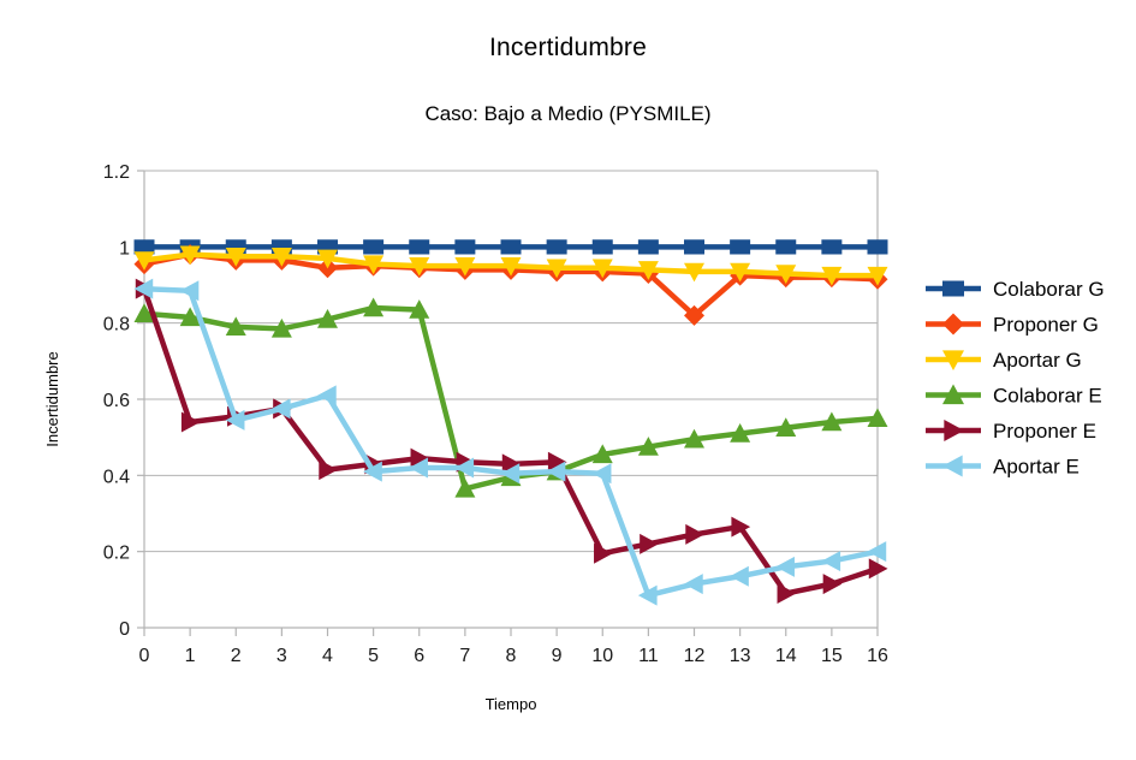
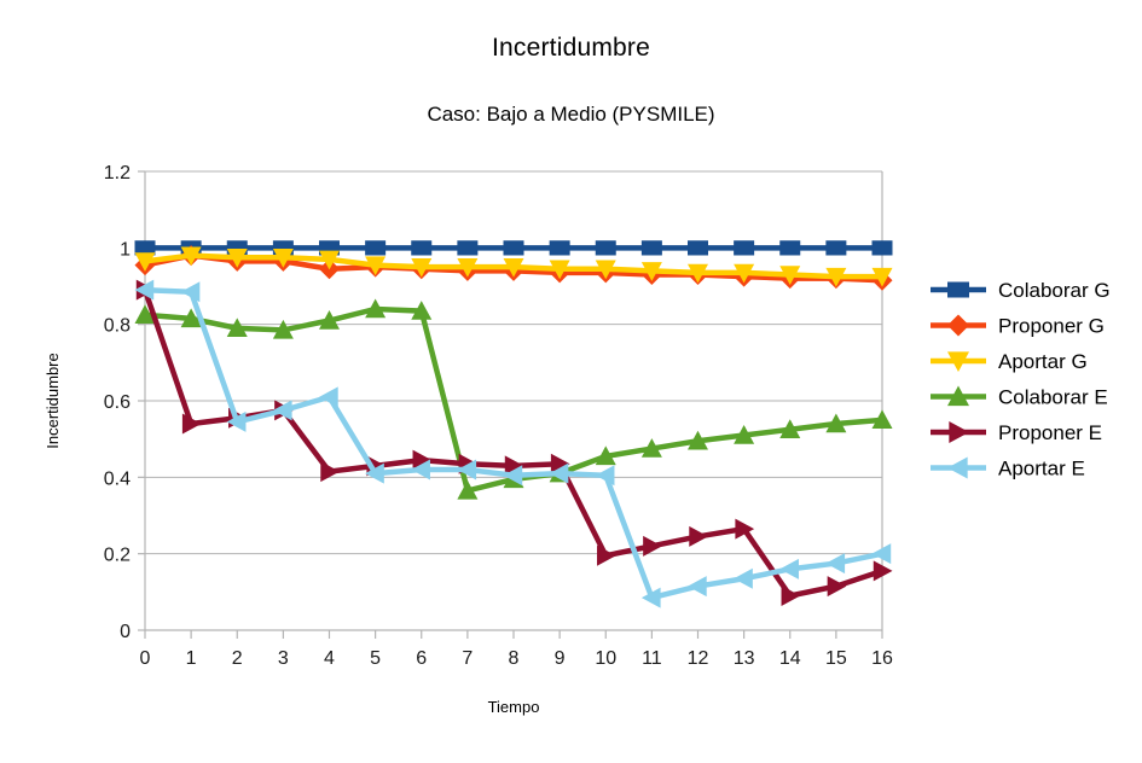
Proponer G/12: 0.82 -> 0.93
